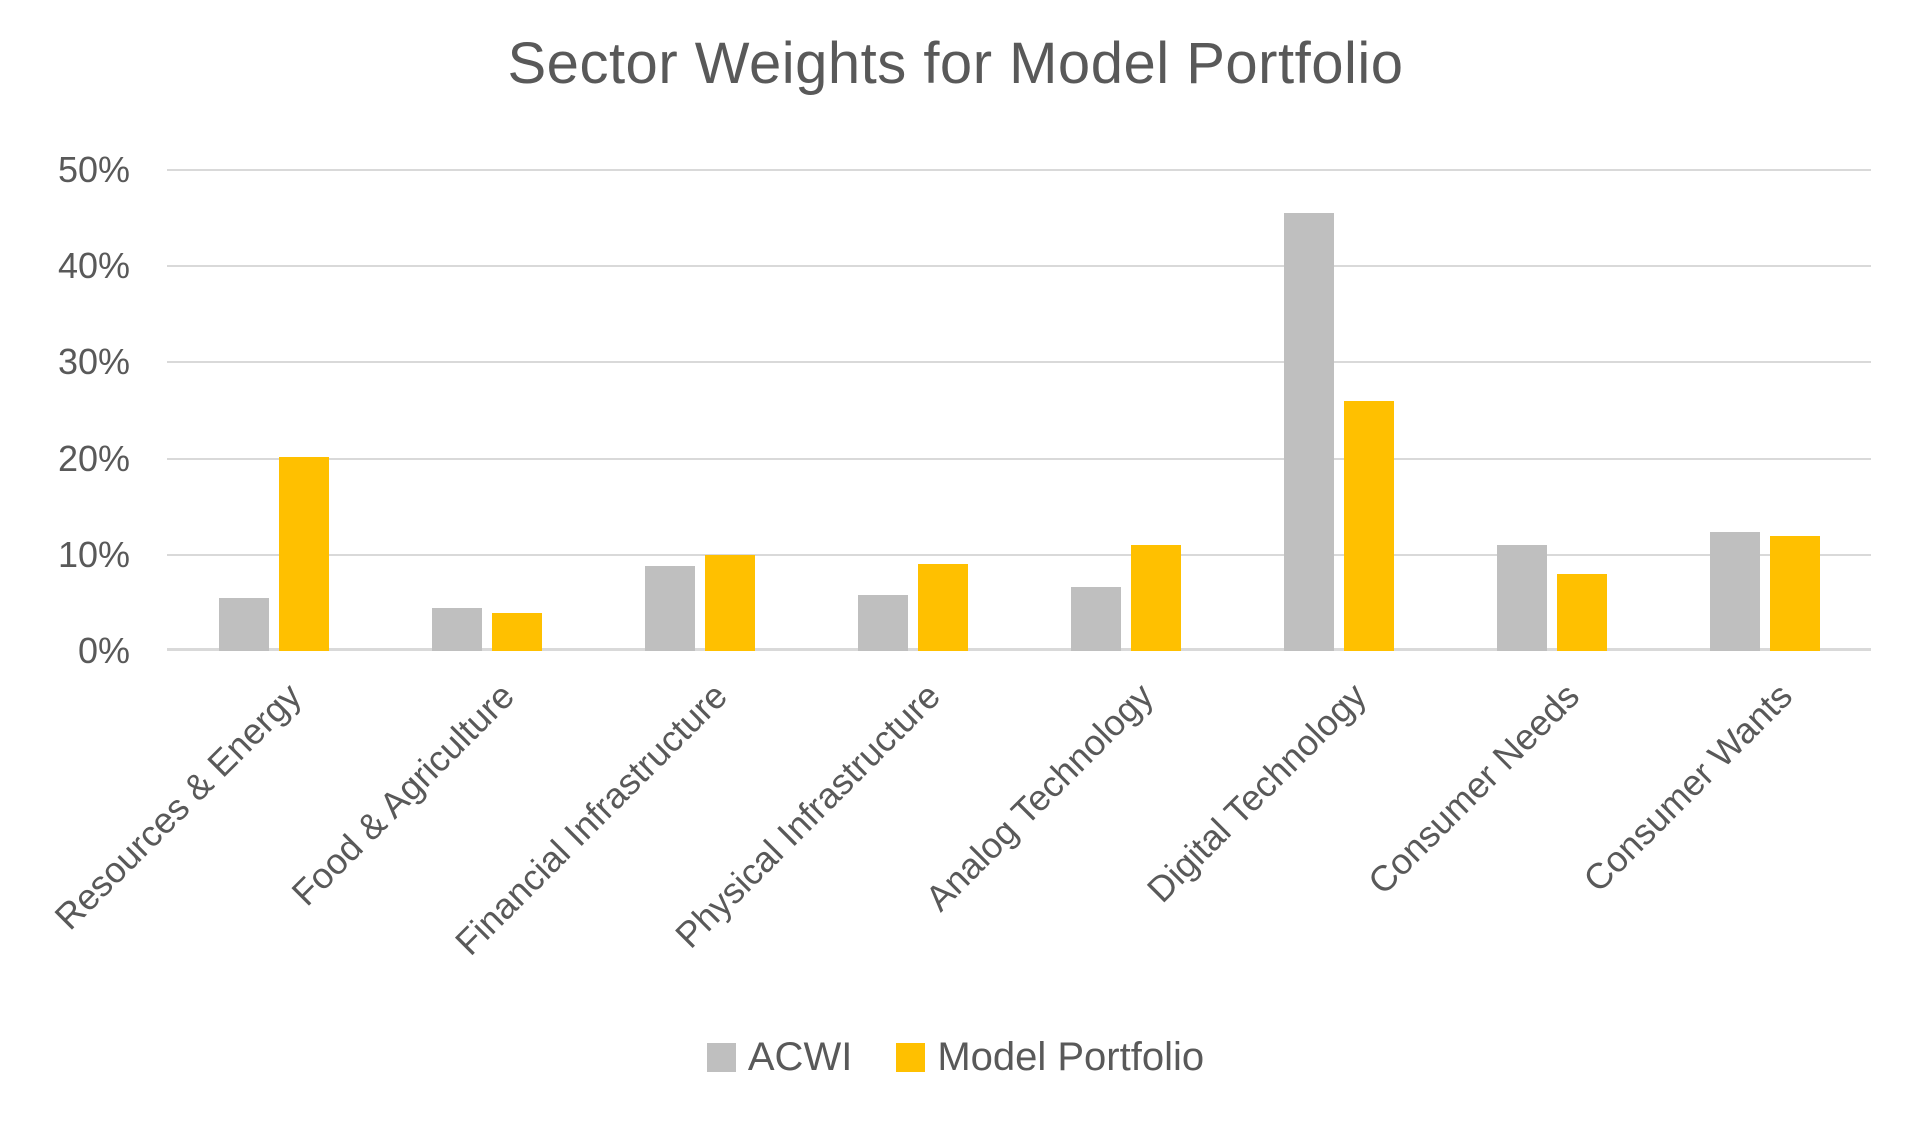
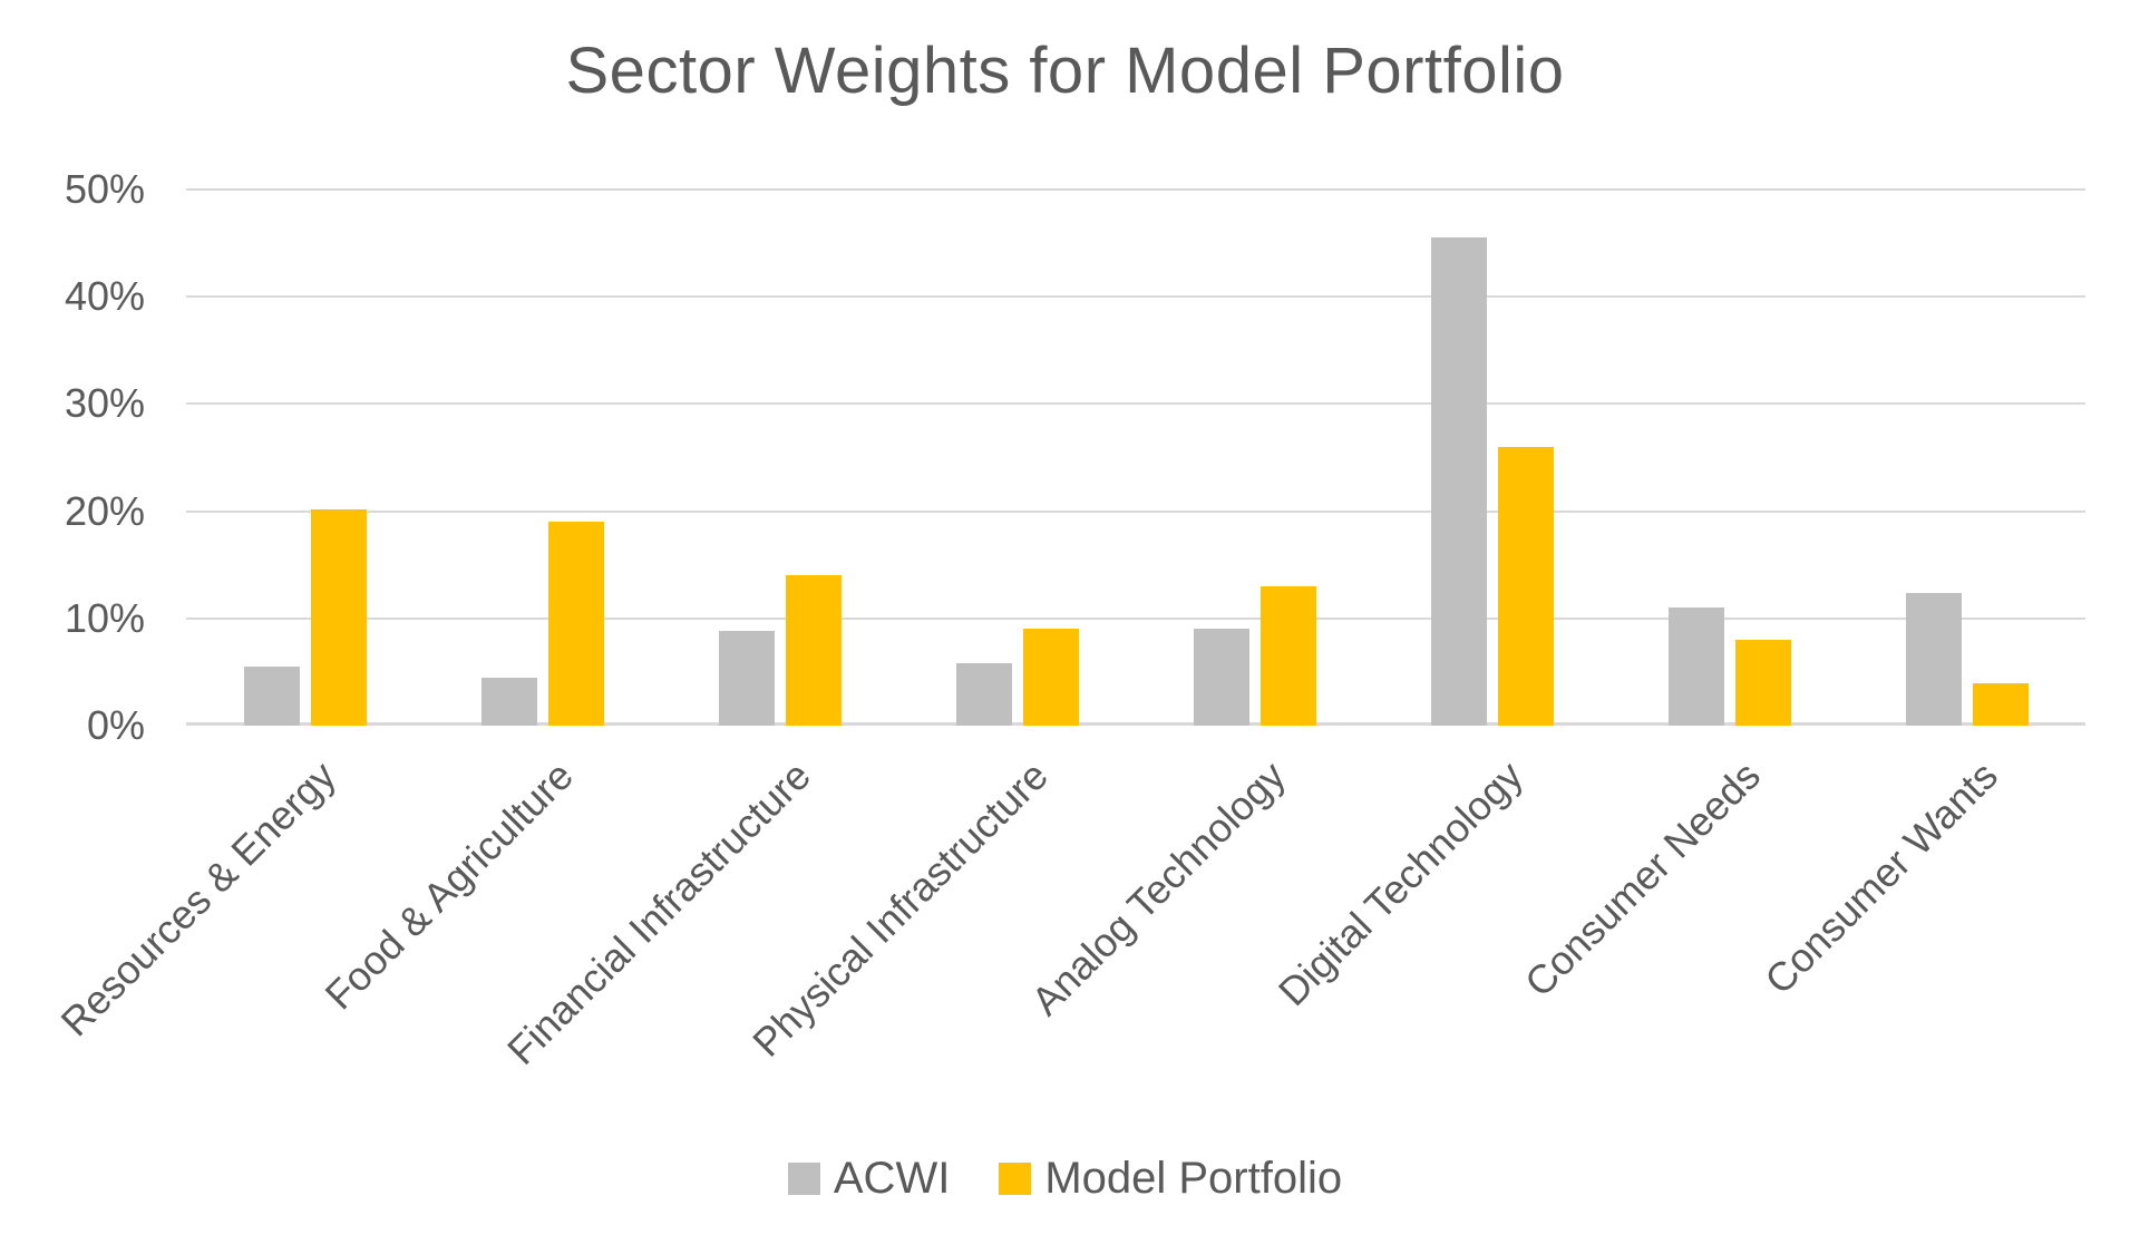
Model Portfolio/Food & Agriculture: 4% -> 19%
Model Portfolio/Financial Infrastructure: 10% -> 14%
ACWI/Analog Technology: 7% -> 9%
Model Portfolio/Analog Technology: 11% -> 13%
Model Portfolio/Consumer Wants: 12% -> 4%
